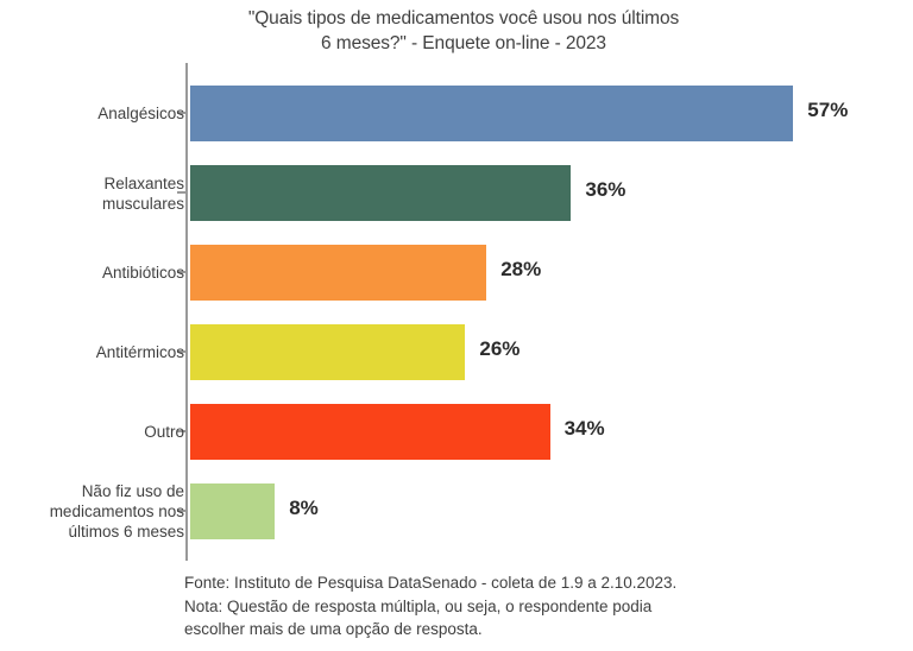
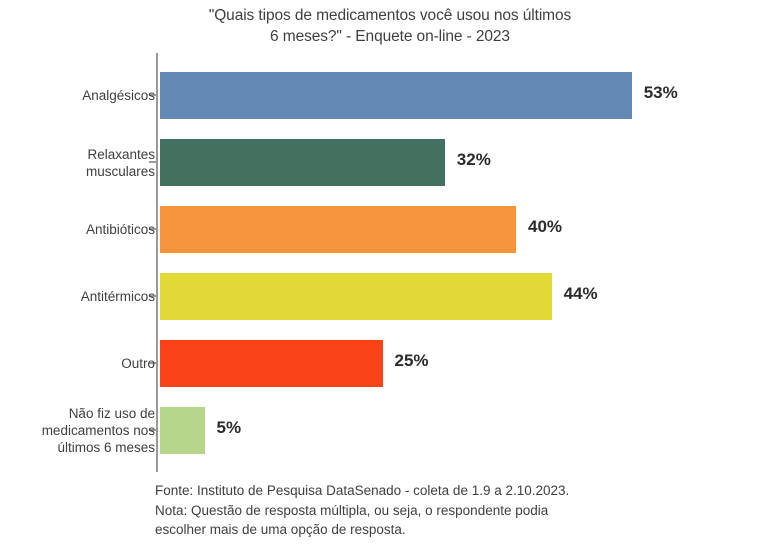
Analgésicos: 57% -> 53%
Relaxantes musculares: 36% -> 32%
Antibióticos: 28% -> 40%
Antitérmicos: 26% -> 44%
Outro: 34% -> 25%
Não fiz uso de medicamentos nos últimos 6 meses: 8% -> 5%
